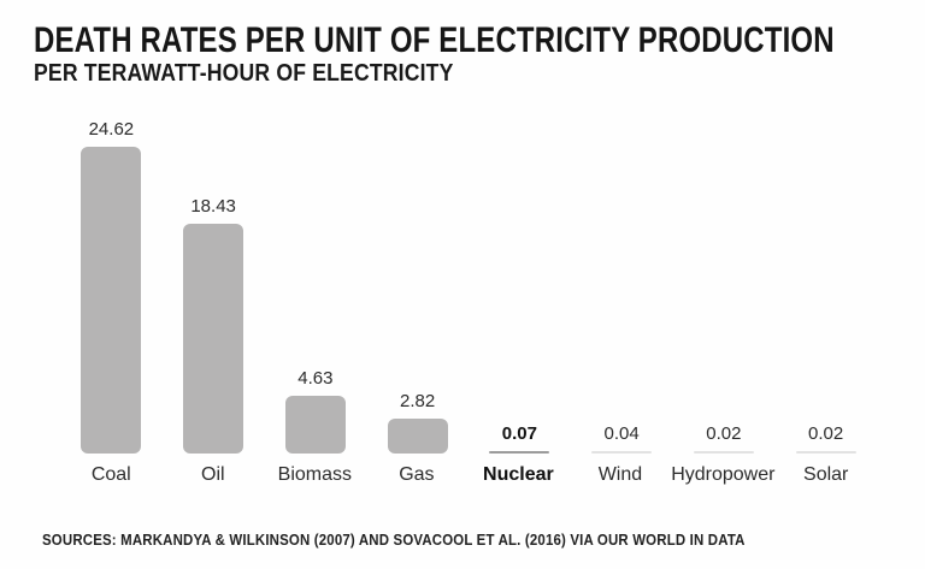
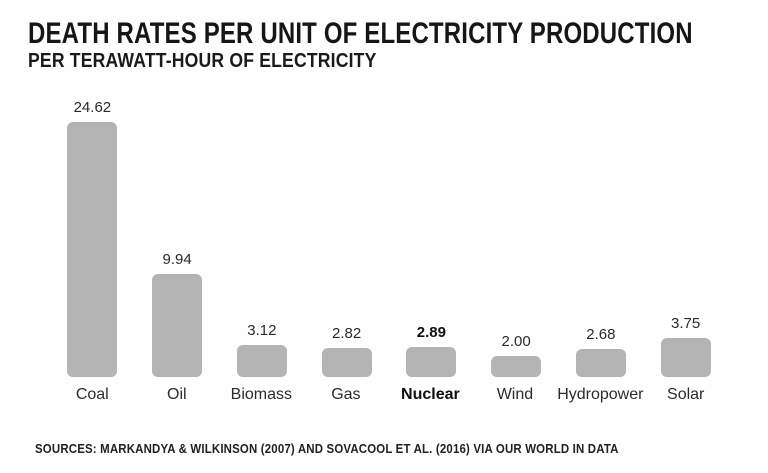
Oil: 18.43 -> 9.94
Biomass: 4.63 -> 3.12
Nuclear: 0.07 -> 2.89
Wind: 0.04 -> 2.00
Hydropower: 0.02 -> 2.68
Solar: 0.02 -> 3.75
